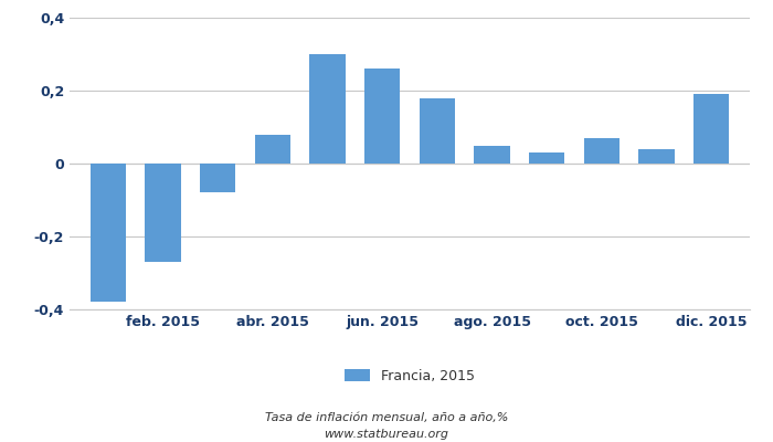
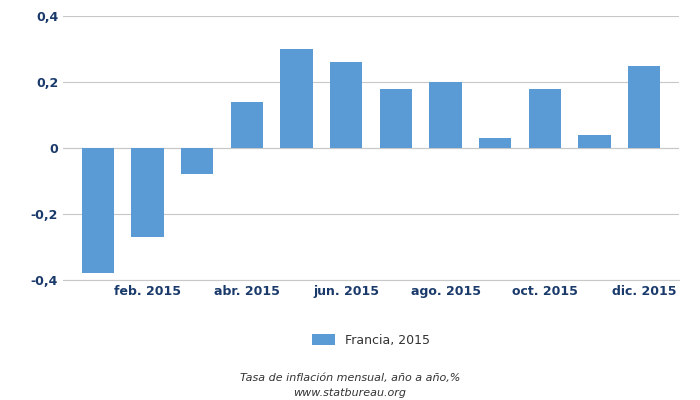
abr. 2015: 0,08 -> 0,14
ago. 2015: 0,05 -> 0,20
oct. 2015: 0,07 -> 0,18
dic. 2015: 0,19 -> 0,25
